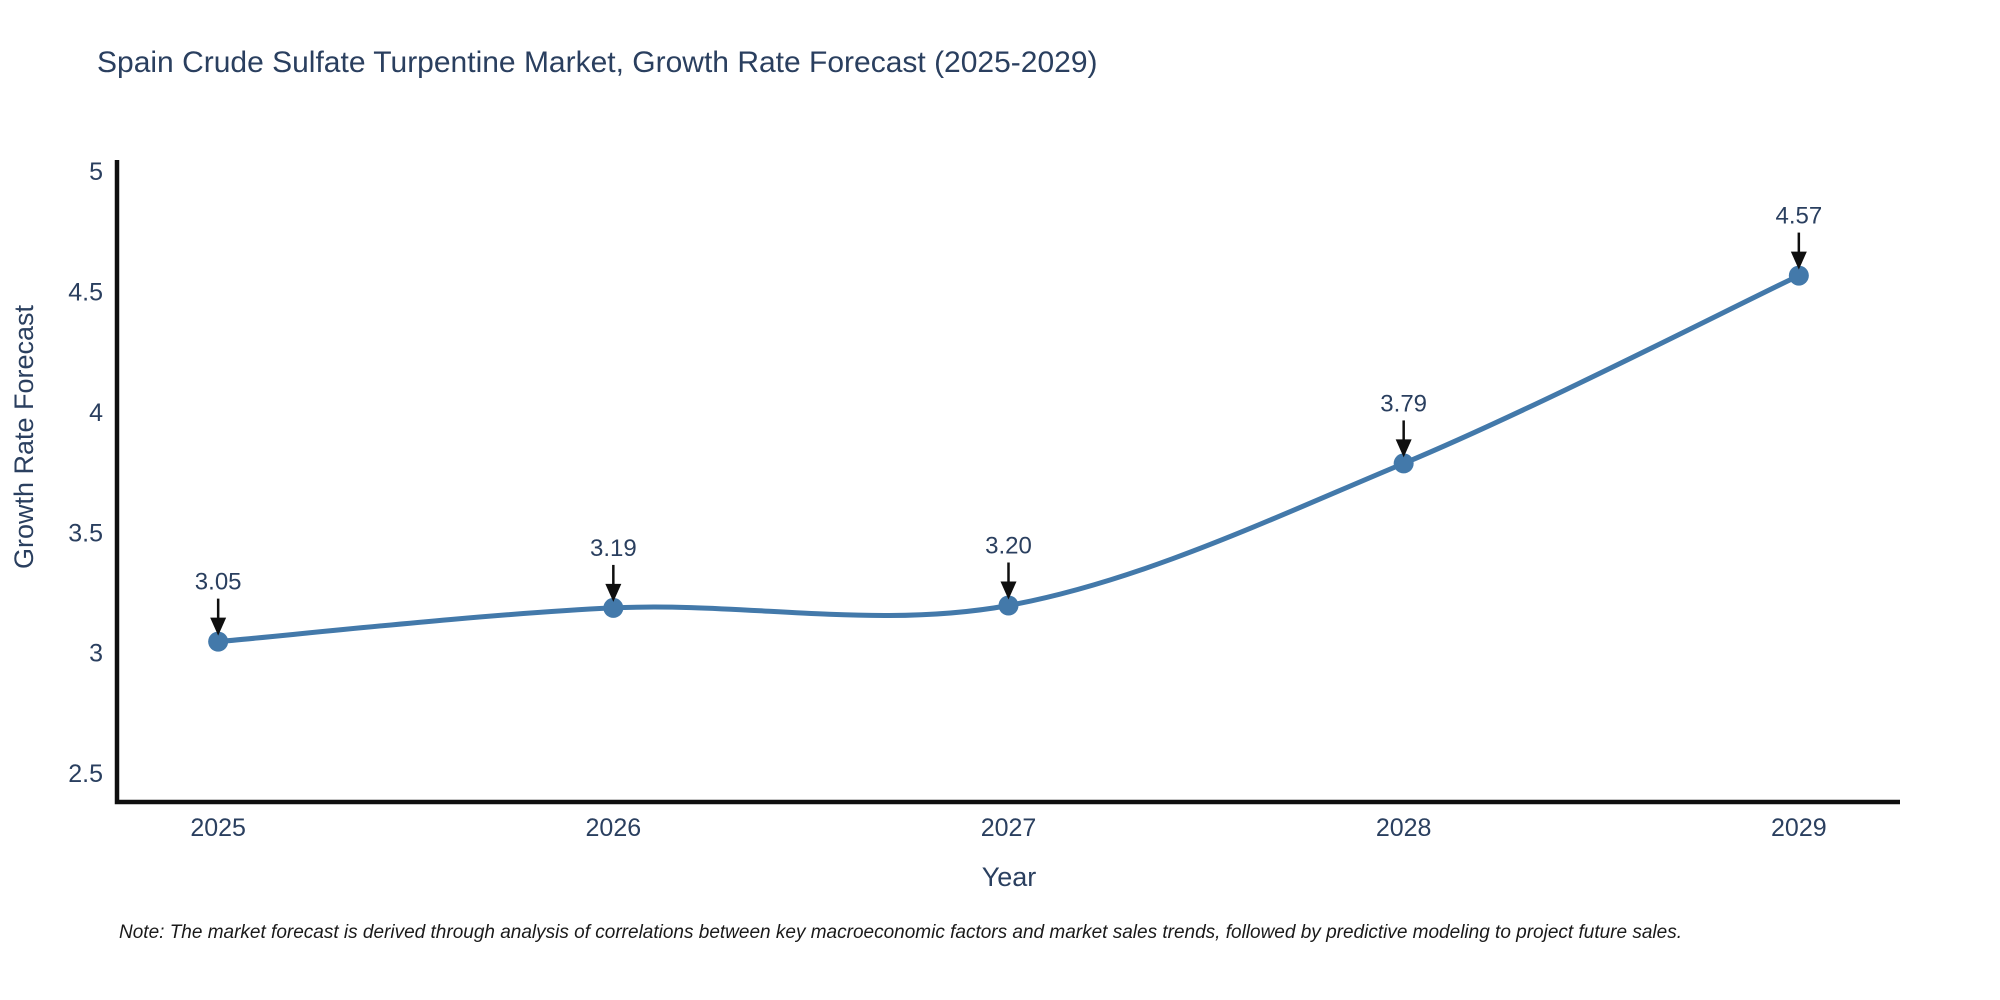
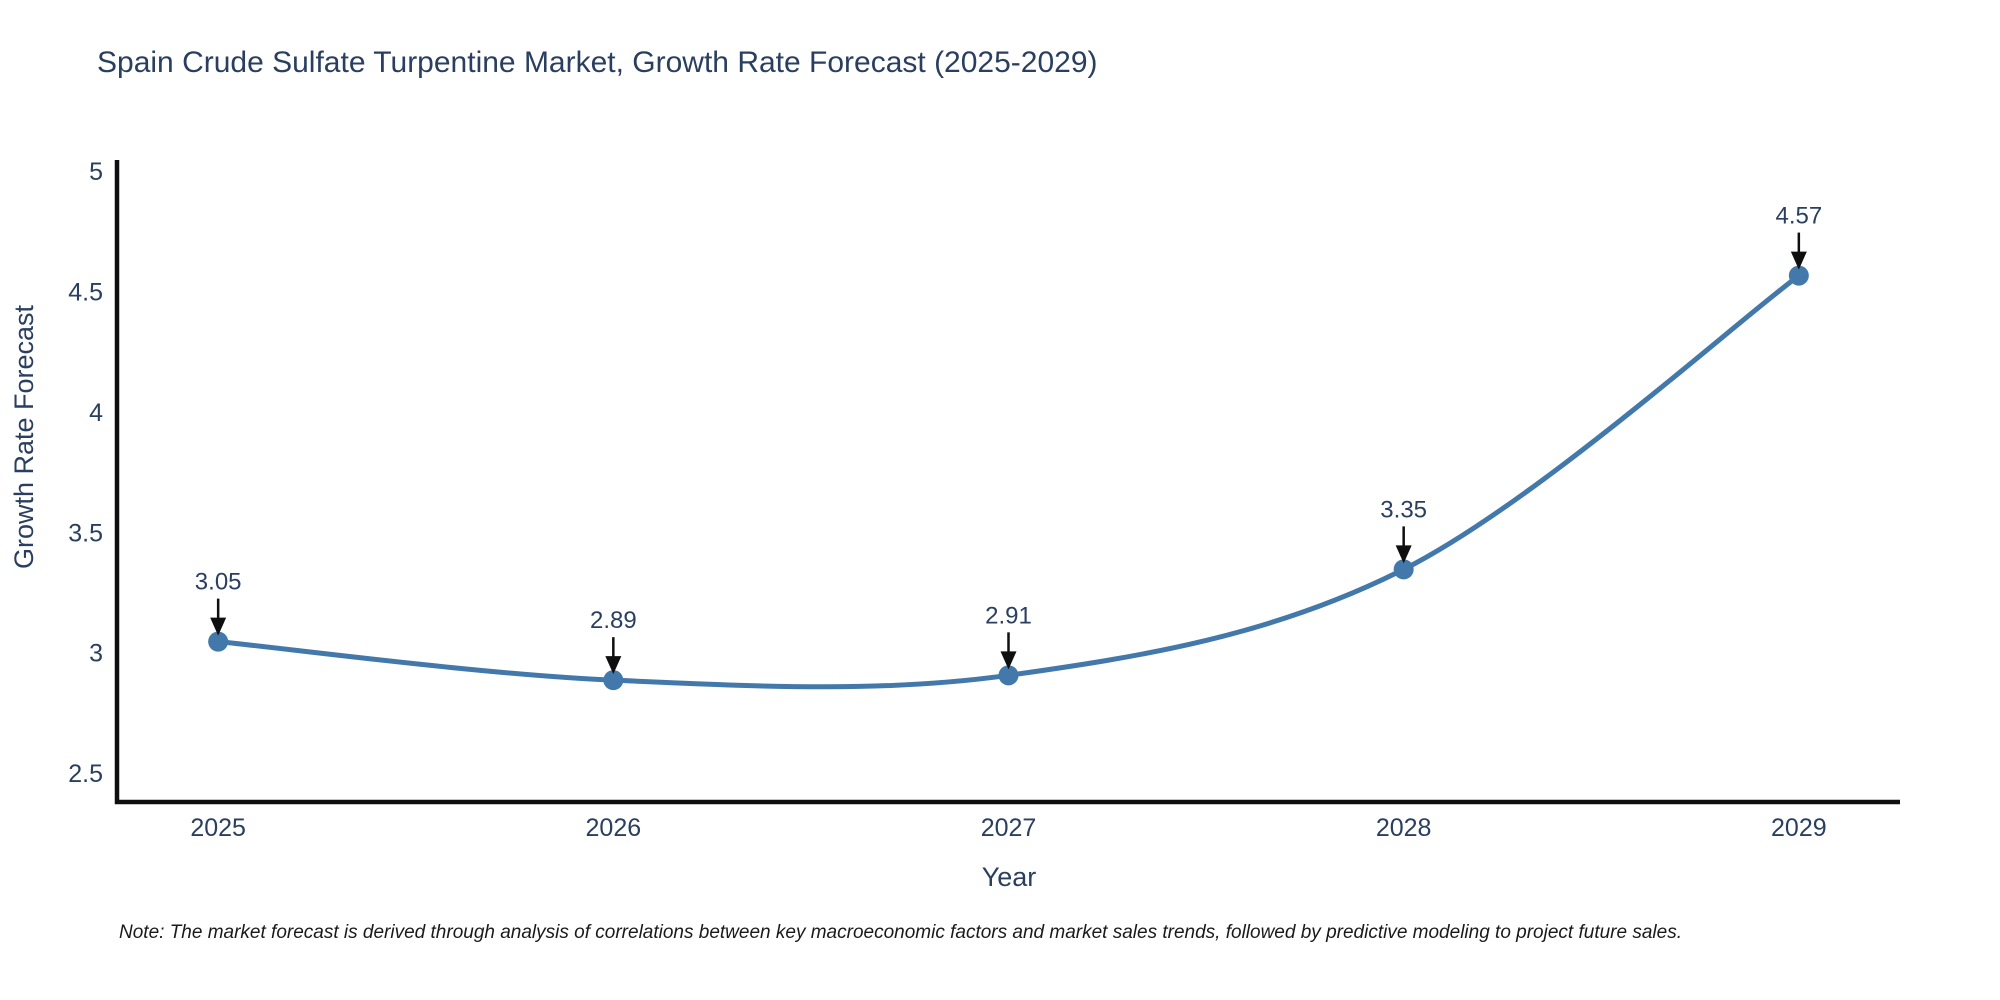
2026: 3.19 -> 2.89
2027: 3.20 -> 2.91
2028: 3.79 -> 3.35
